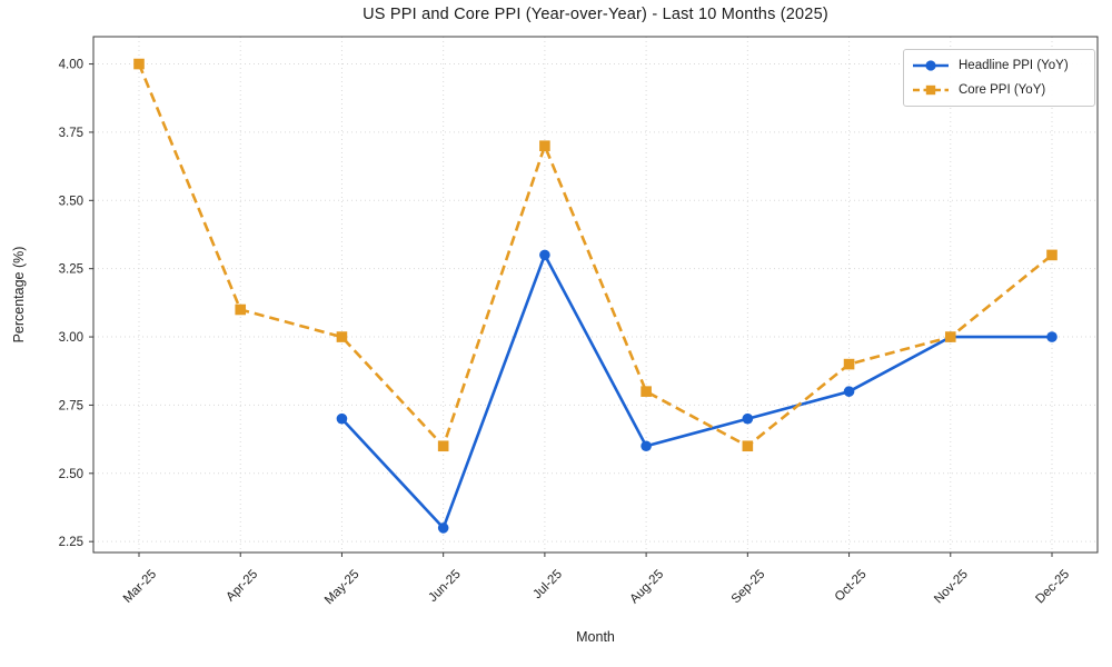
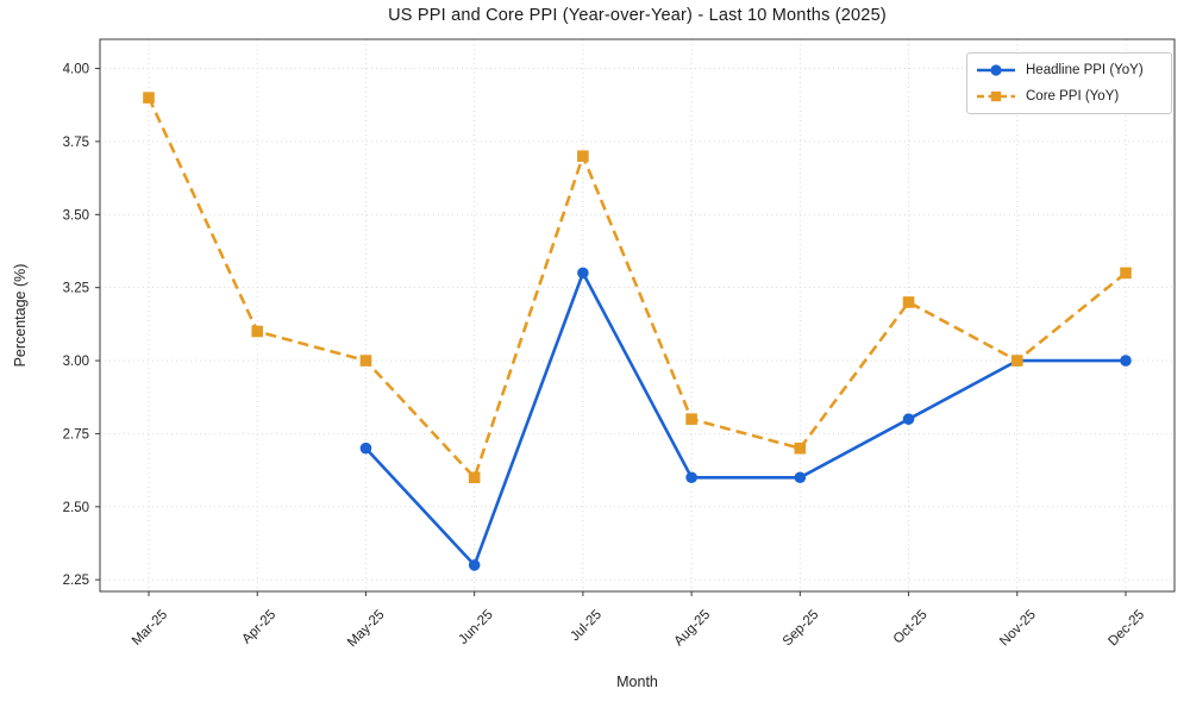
Core PPI (YoY)/Mar-25: 4.0 -> 3.9
Headline PPI (YoY)/Sep-25: 2.7 -> 2.6
Core PPI (YoY)/Sep-25: 2.6 -> 2.7
Core PPI (YoY)/Oct-25: 2.9 -> 3.2
